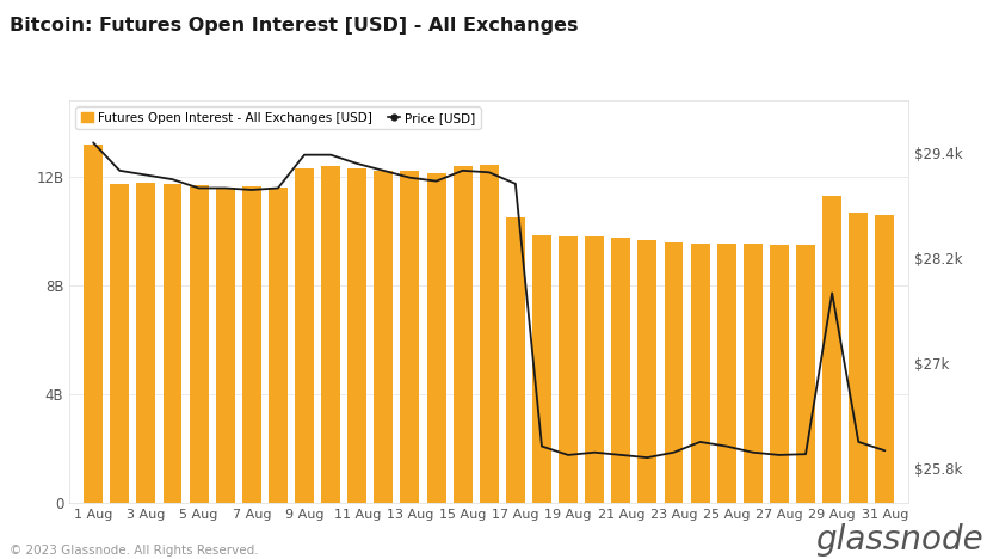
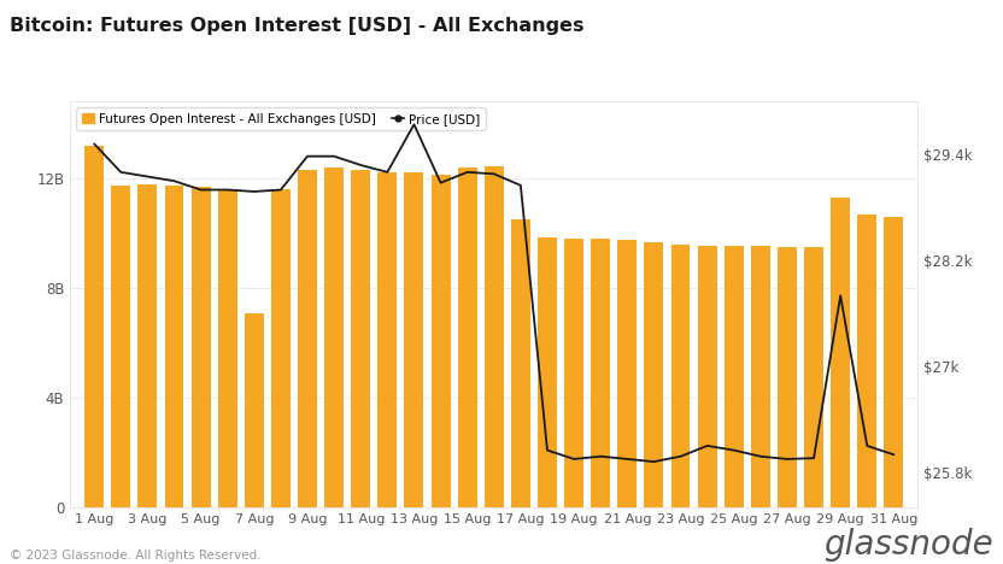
Futures Open Interest - All Exchanges [USD]/7 Aug: 11.65B -> 7.10B
Price [USD]/13 Aug: $29.12k -> $29.74k
